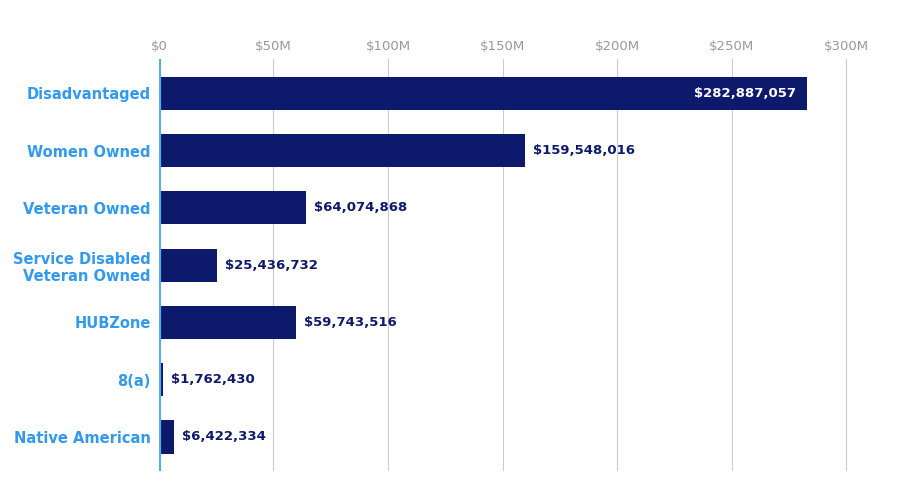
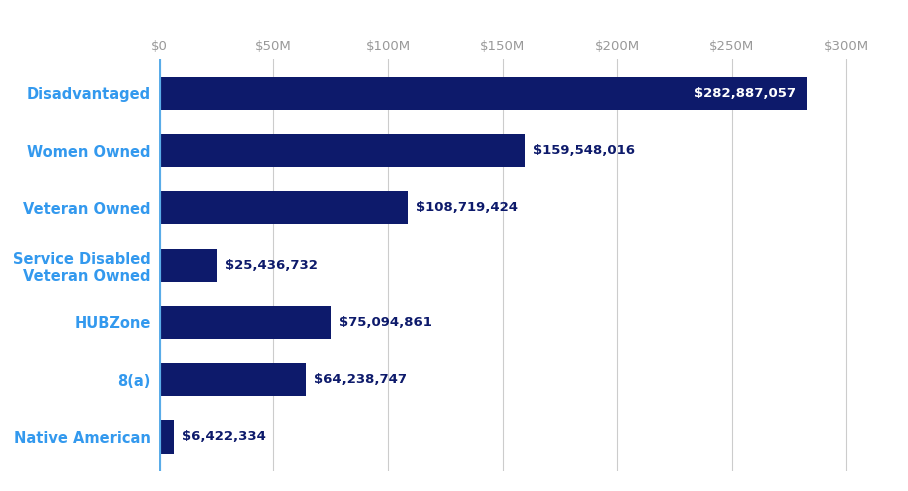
Veteran Owned: $64,074,868 -> $108,719,424
HUBZone: $59,743,516 -> $75,094,861
8(a): $1,762,430 -> $64,238,747
